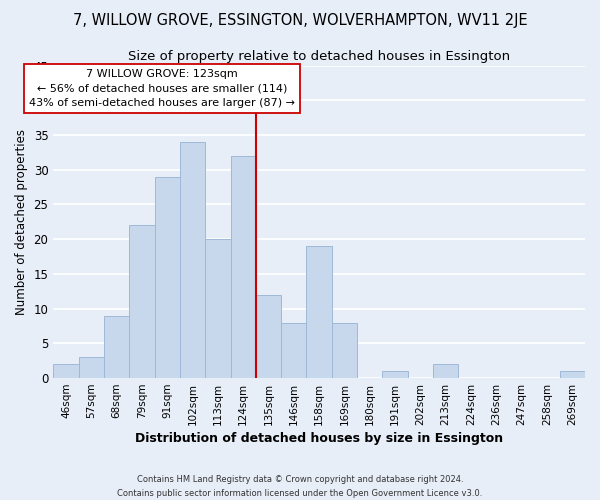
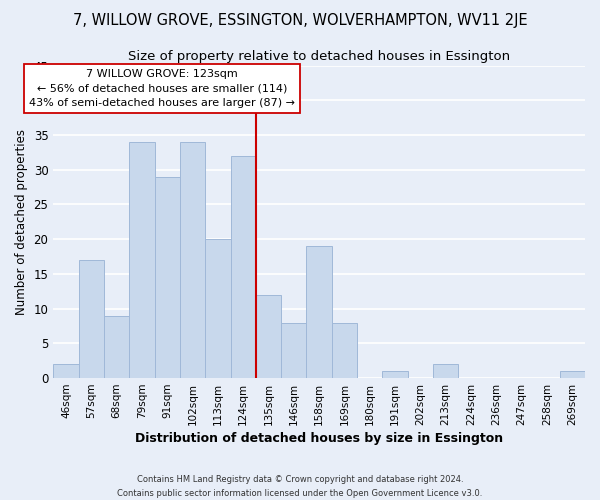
57sqm: 3 -> 17
79sqm: 22 -> 34
